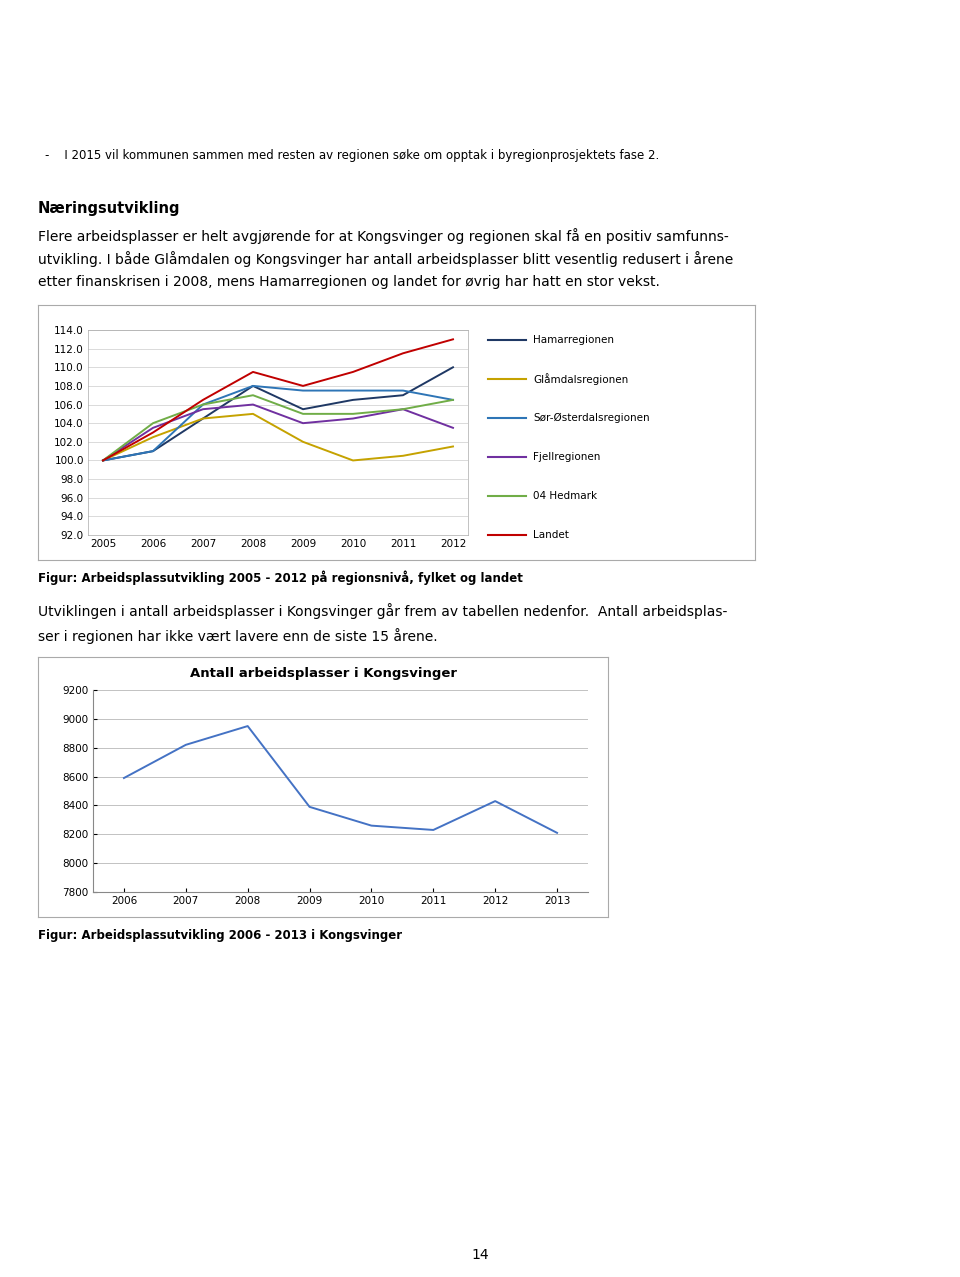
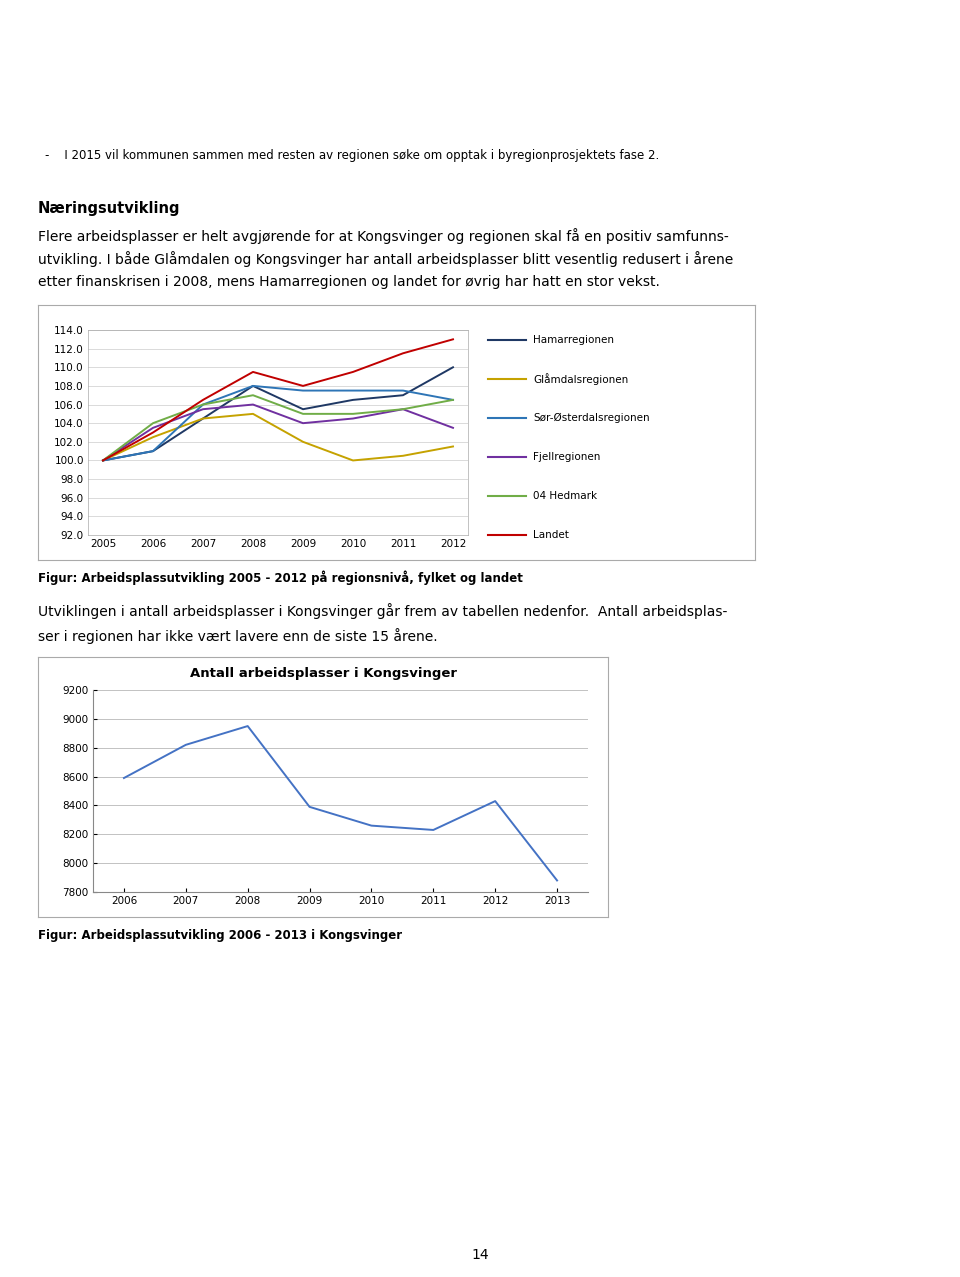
2013: 8210 -> 7880
